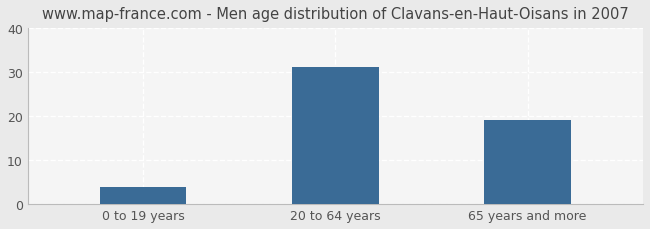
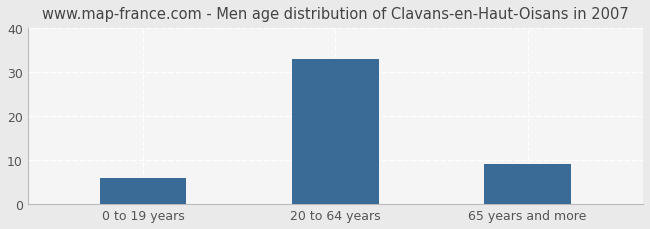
0 to 19 years: 4 -> 6
20 to 64 years: 31 -> 33
65 years and more: 19 -> 9
